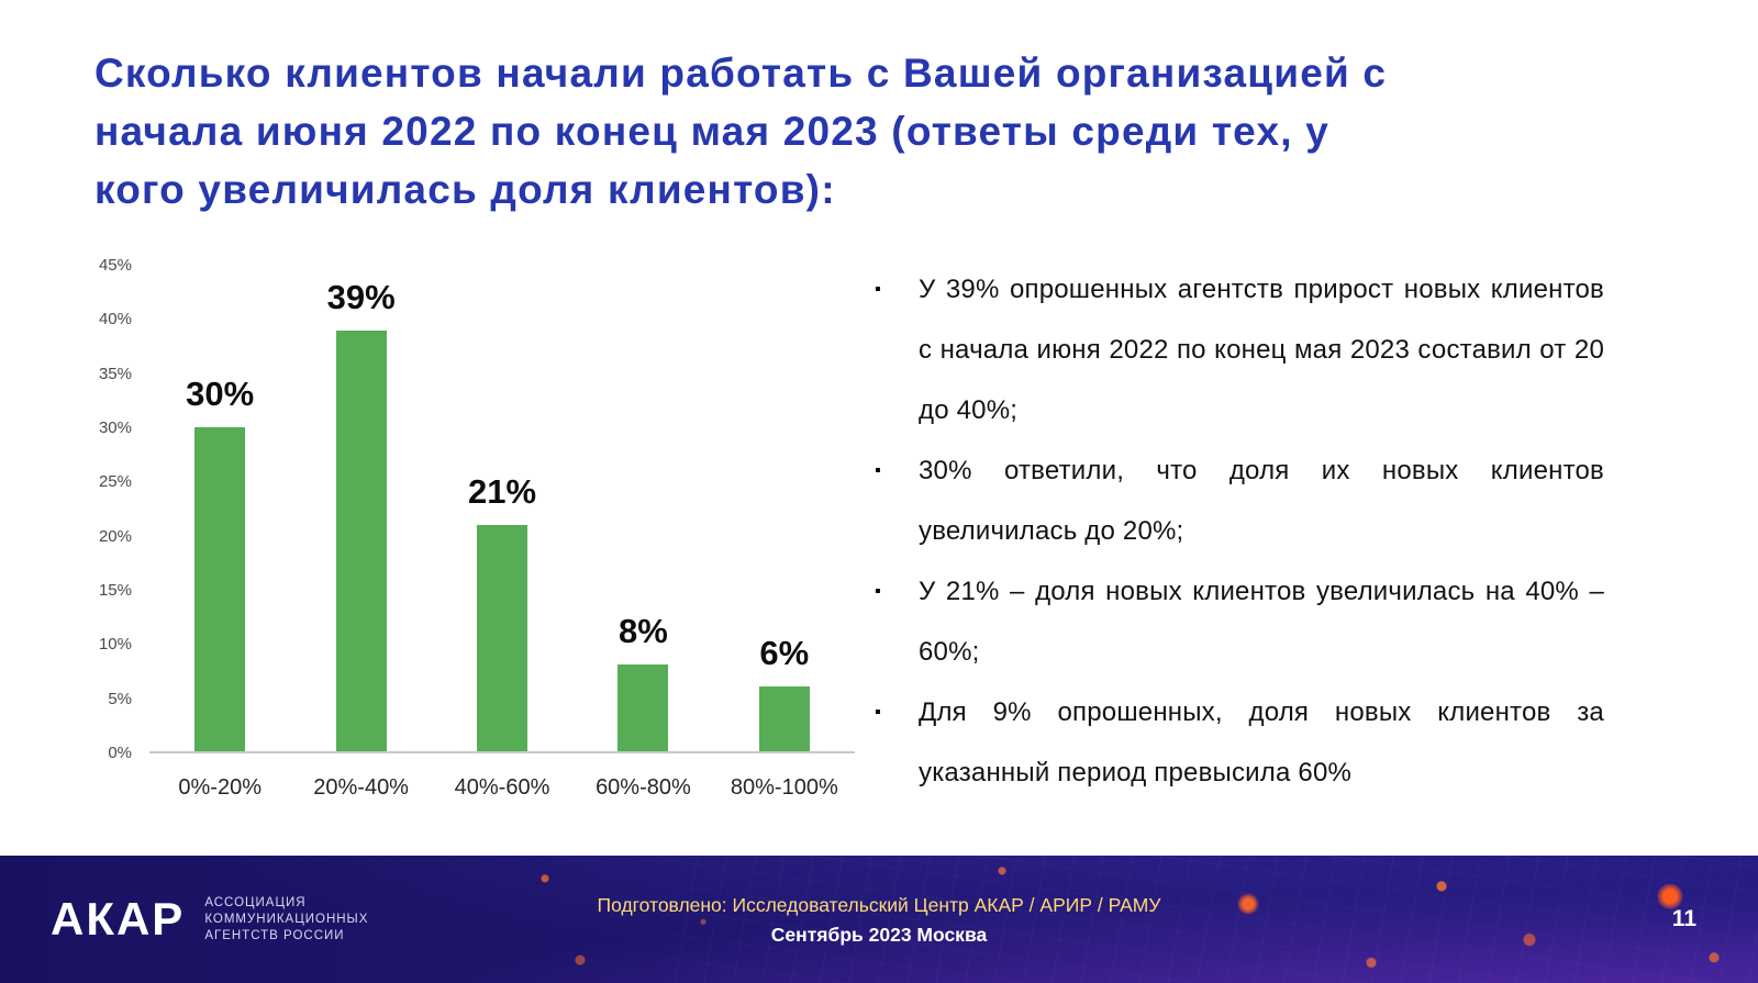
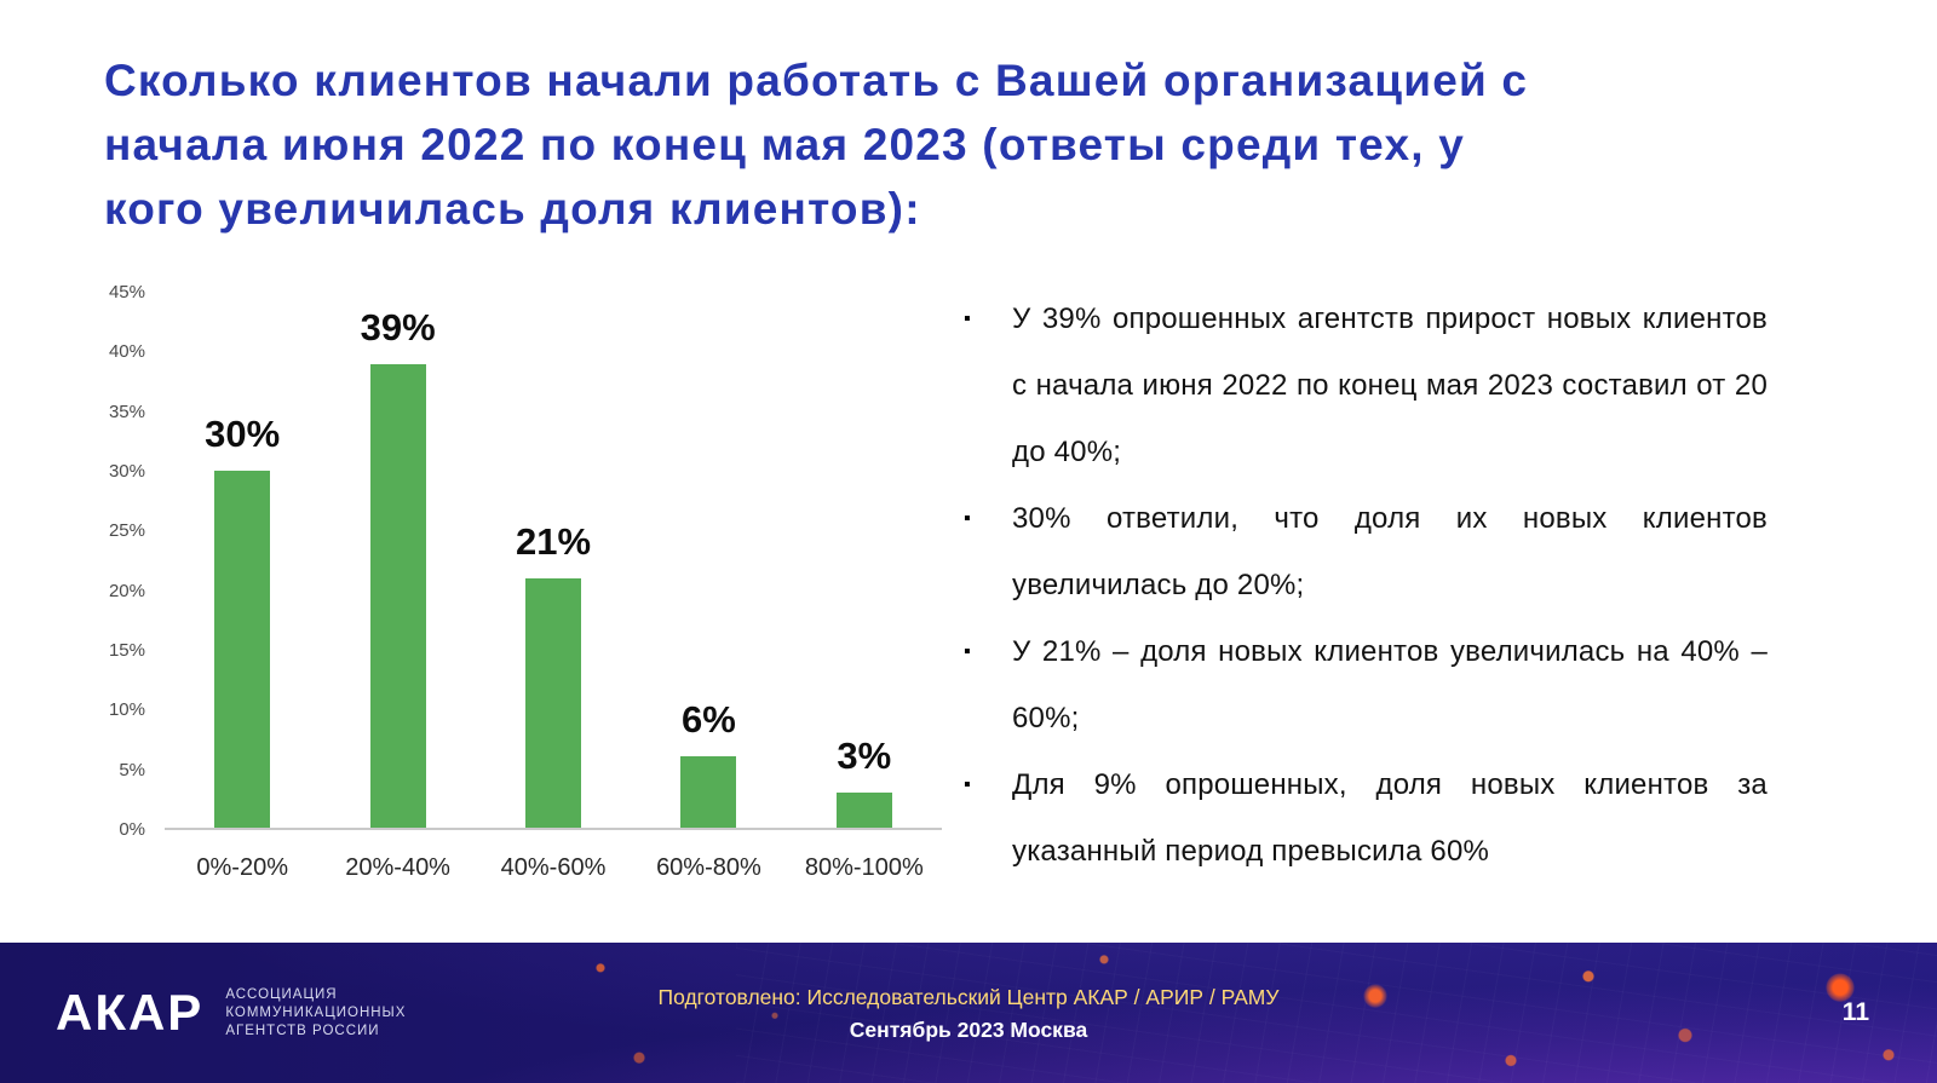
60%-80%: 8% -> 6%
80%-100%: 6% -> 3%
